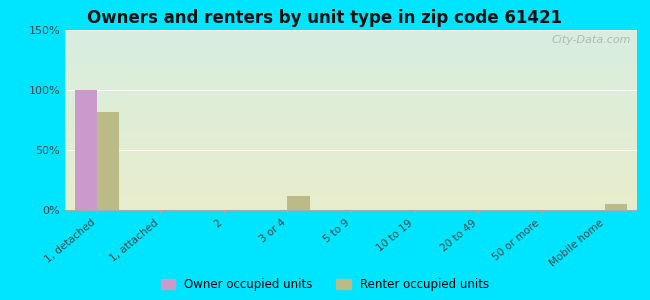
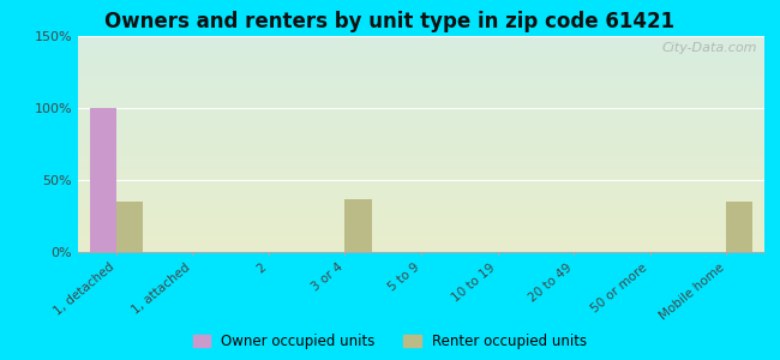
Renter occupied units/1, detached: 82% -> 35%
Renter occupied units/3 or 4: 12% -> 37%
Renter occupied units/Mobile home: 5% -> 35%
